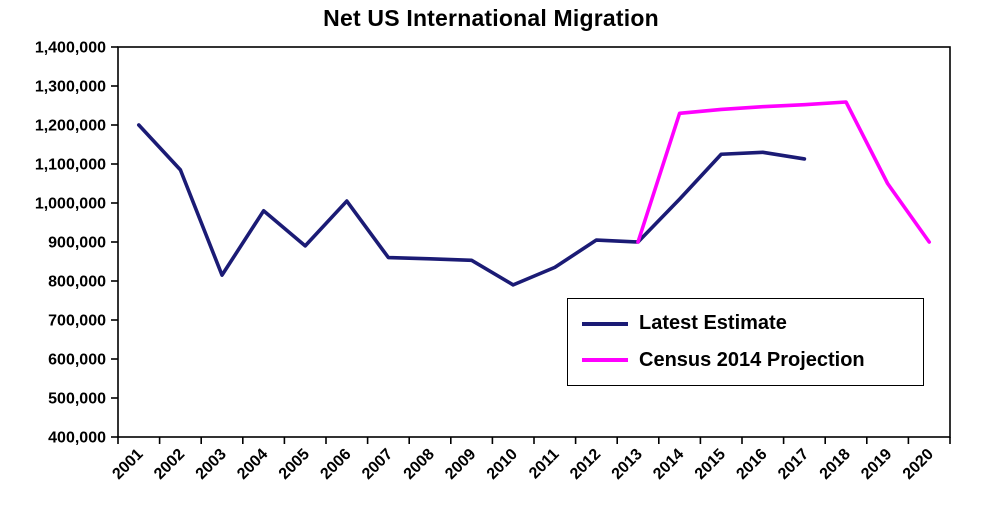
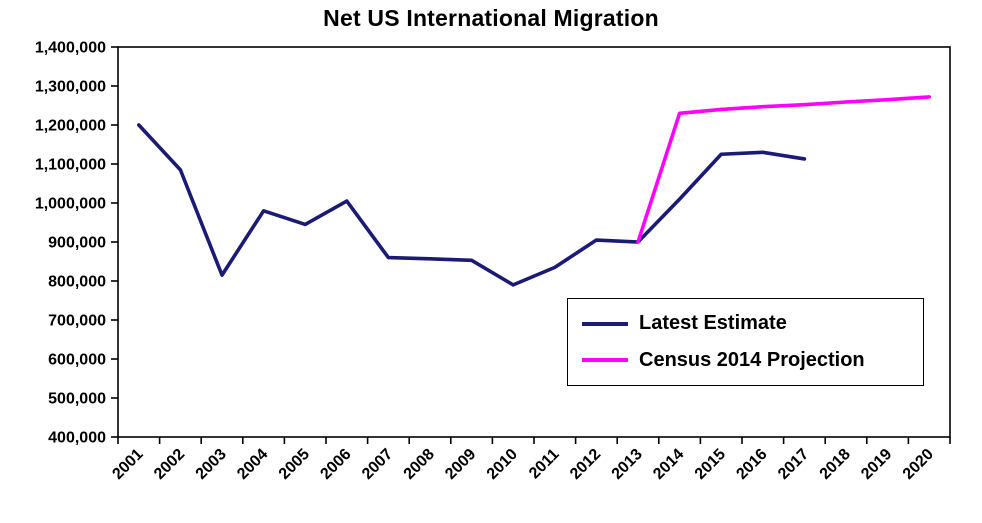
Latest Estimate/2005: 890000 -> 940000
Census 2014 Projection/2019: 1050000 -> 1260000
Census 2014 Projection/2020: 900000 -> 1270000
